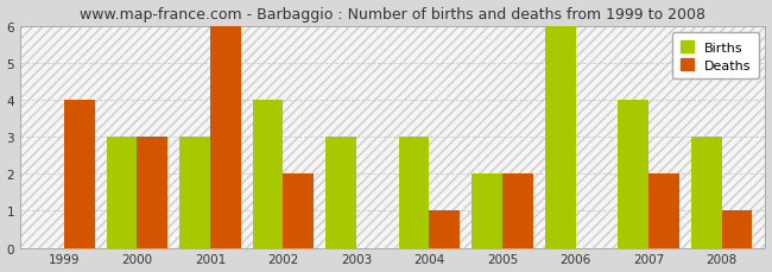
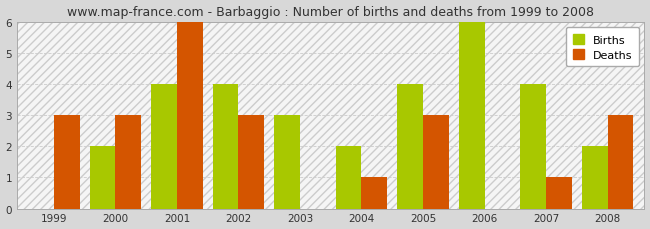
Deaths/1999: 4 -> 3
Births/2000: 3 -> 2
Births/2001: 3 -> 4
Deaths/2002: 2 -> 3
Births/2004: 3 -> 2
Births/2005: 2 -> 4
Deaths/2005: 2 -> 3
Deaths/2007: 2 -> 1
Births/2008: 3 -> 2
Deaths/2008: 1 -> 3
